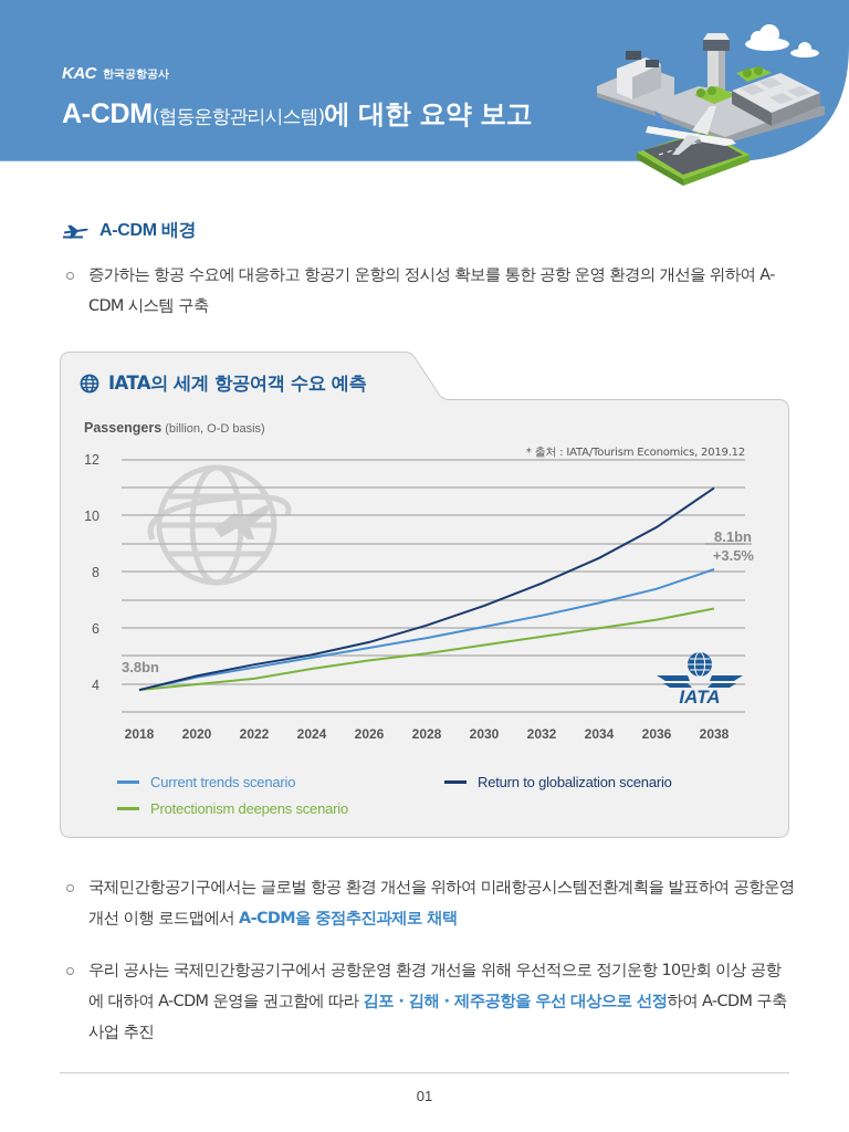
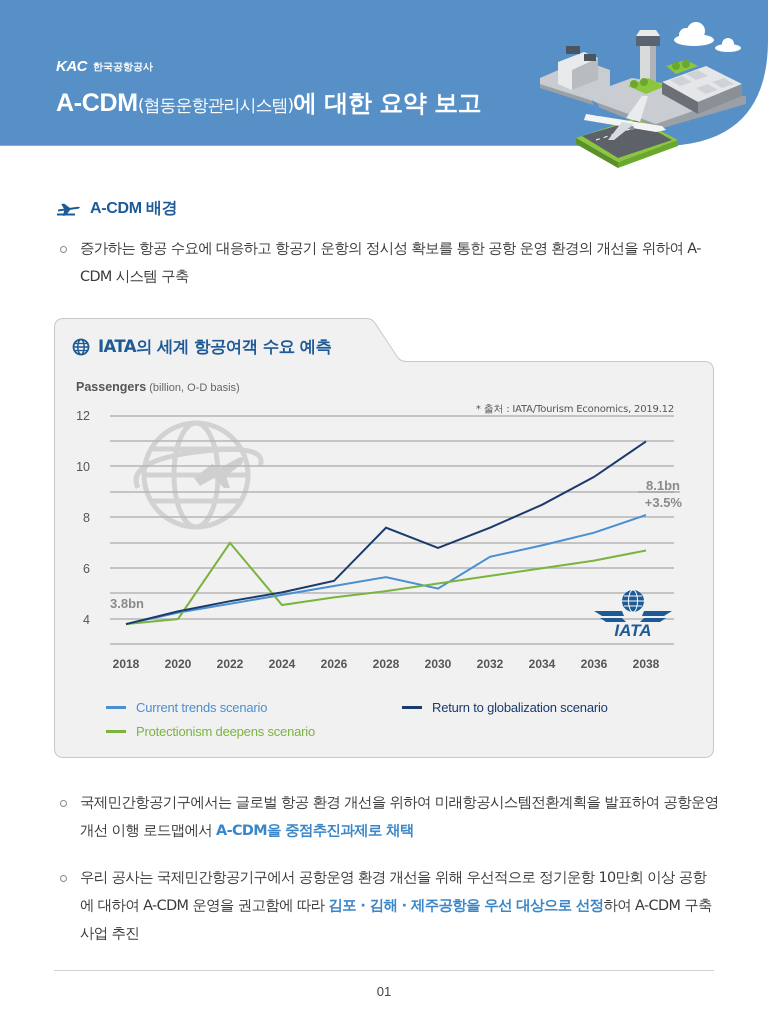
Protectionism deepens scenario/2022: 4.2 -> 7.0
Return to globalization scenario/2028: 6.1 -> 7.6
Current trends scenario/2030: 6.0 -> 5.2
